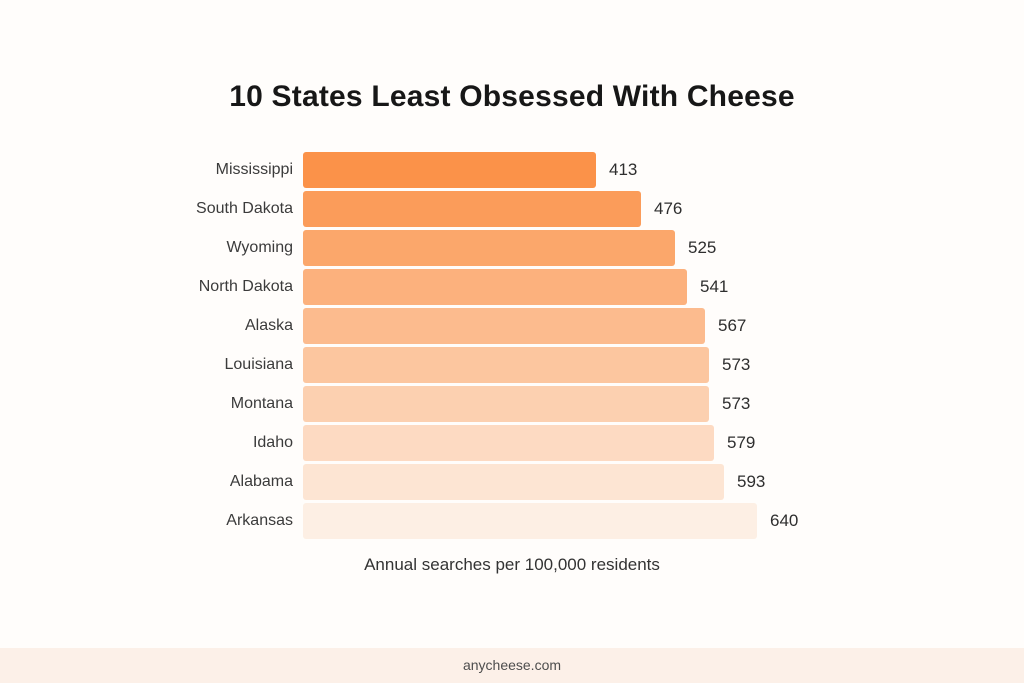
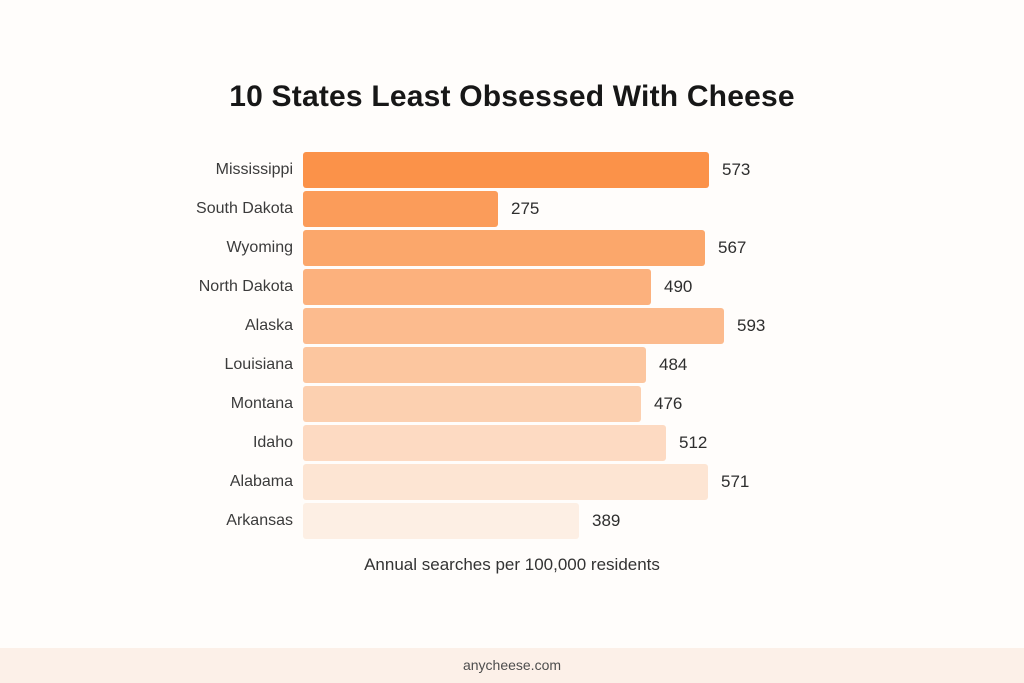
Mississippi: 413 -> 573
South Dakota: 476 -> 275
Wyoming: 525 -> 567
North Dakota: 541 -> 490
Alaska: 567 -> 593
Louisiana: 573 -> 484
Montana: 573 -> 476
Idaho: 579 -> 512
Alabama: 593 -> 571
Arkansas: 640 -> 389
